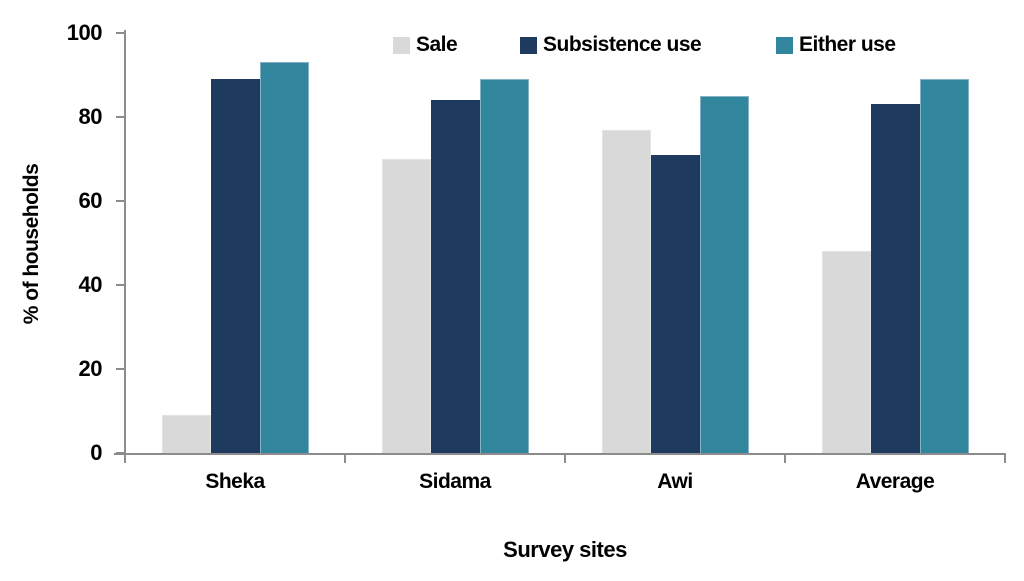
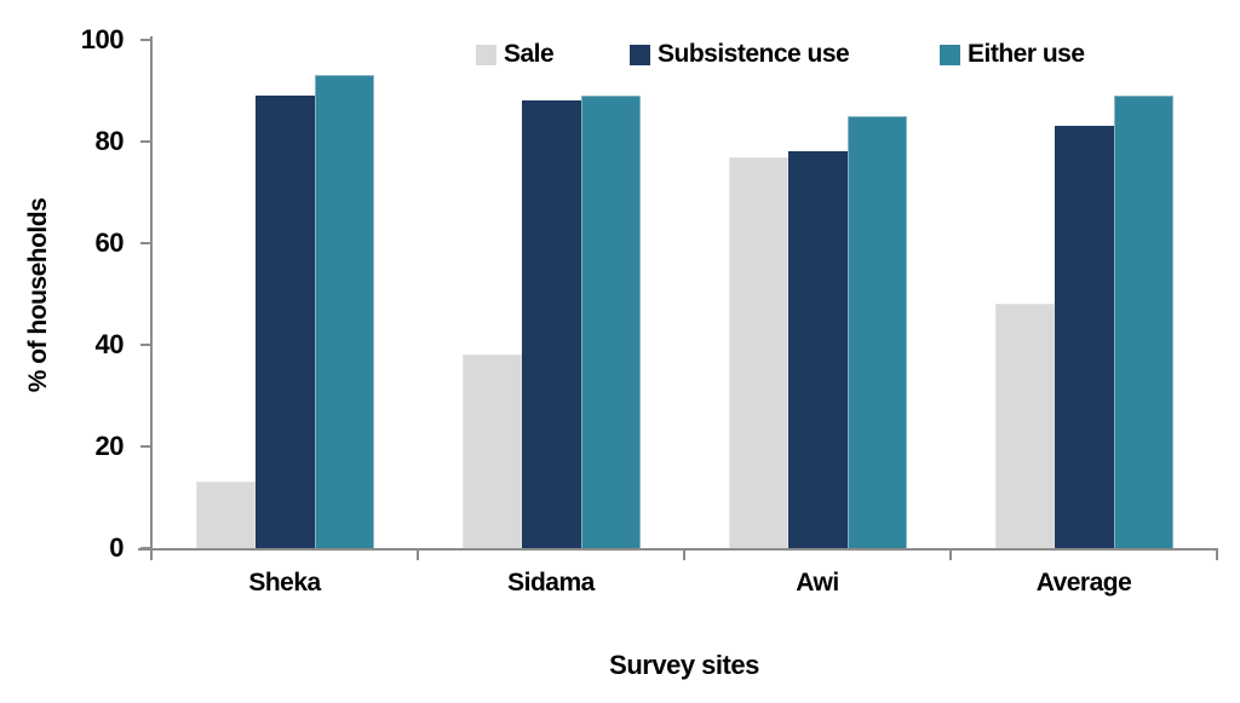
Sale/Sheka: 9 -> 13
Sale/Sidama: 70 -> 38
Subsistence use/Sidama: 84 -> 88
Subsistence use/Awi: 71 -> 78
